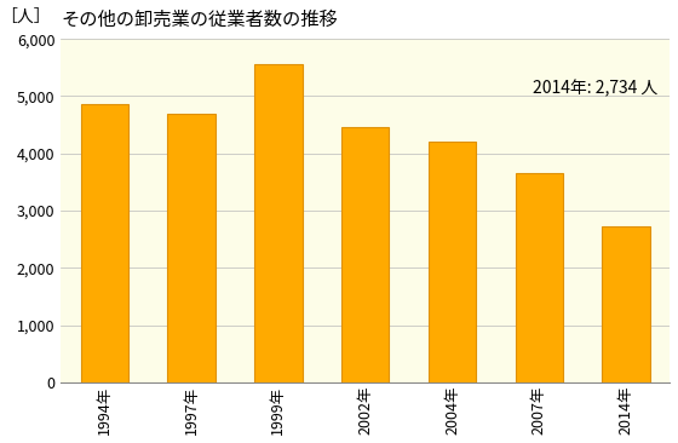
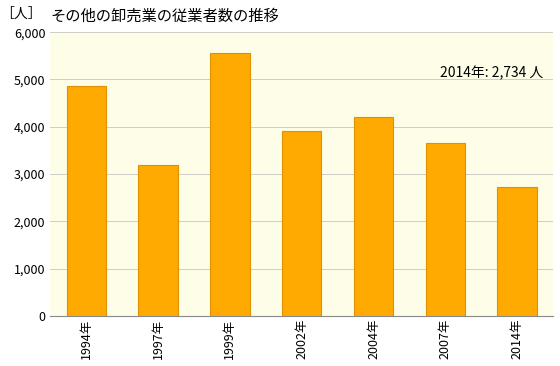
1997年: 4,700 -> 3,200
2002年: 4,450 -> 3,900
